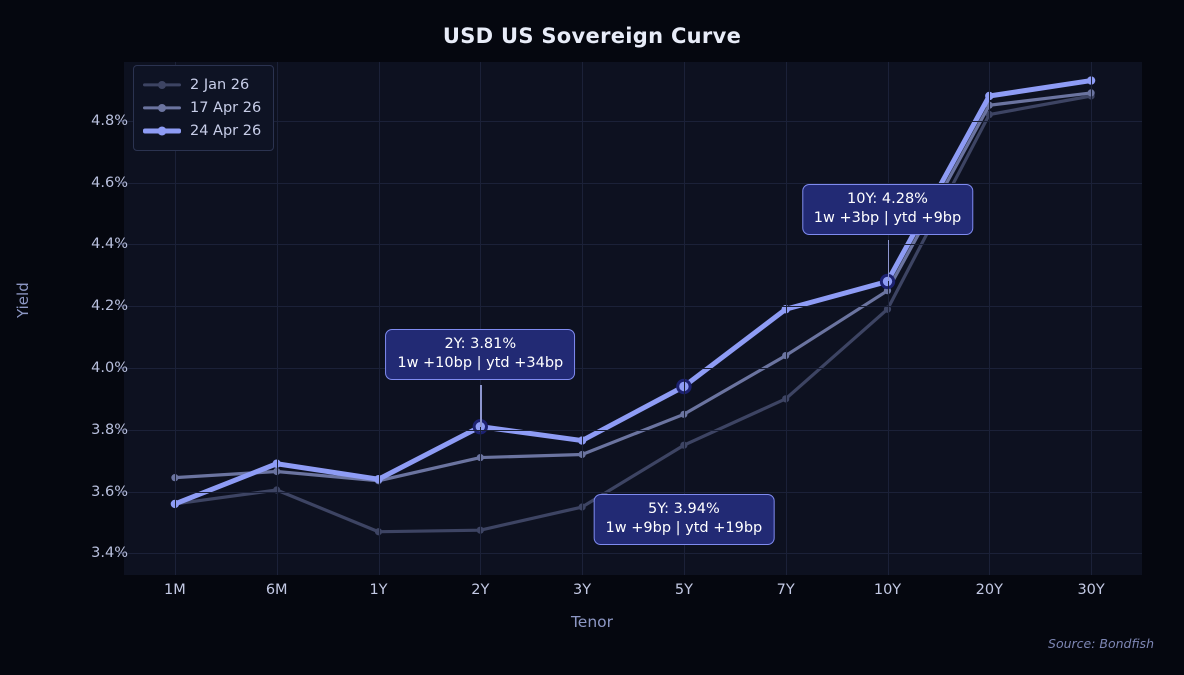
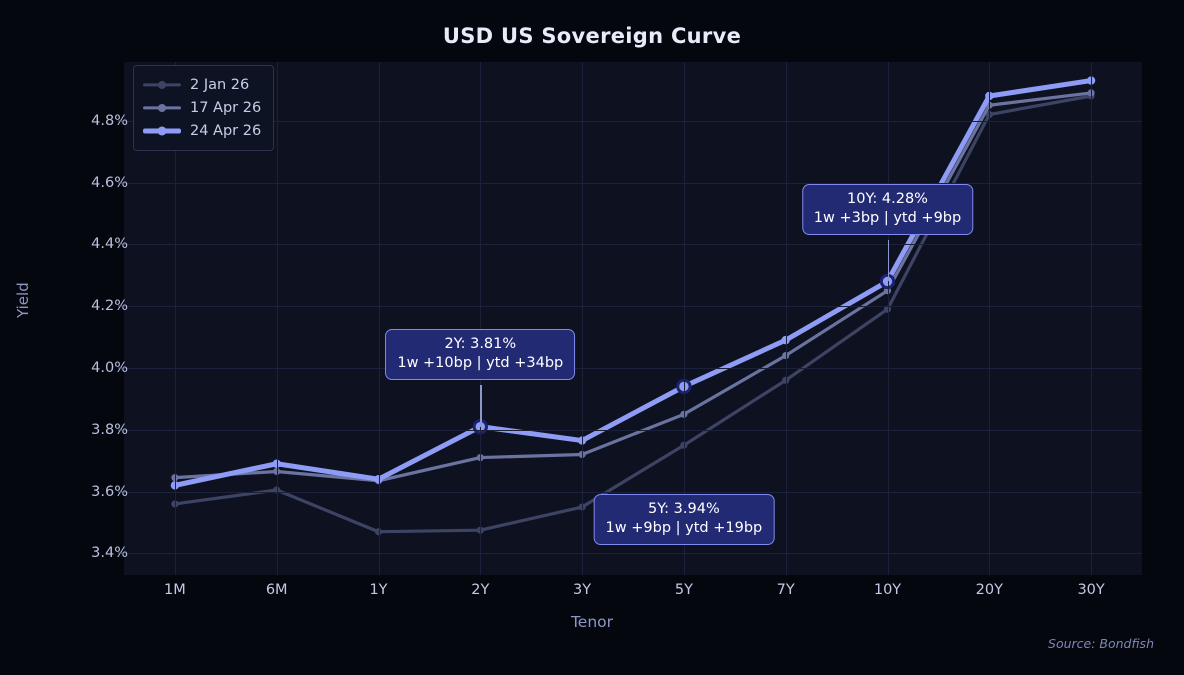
24 Apr 26/1M: 3.56% -> 3.62%
2 Jan 26/7Y: 3.90% -> 3.96%
24 Apr 26/7Y: 4.19% -> 4.09%
